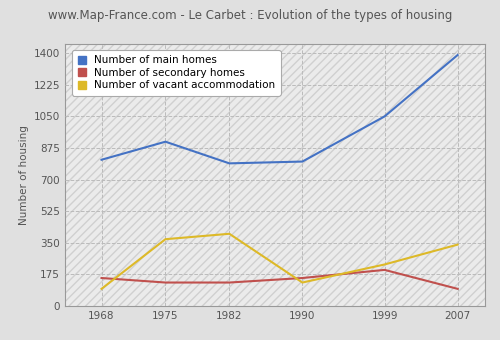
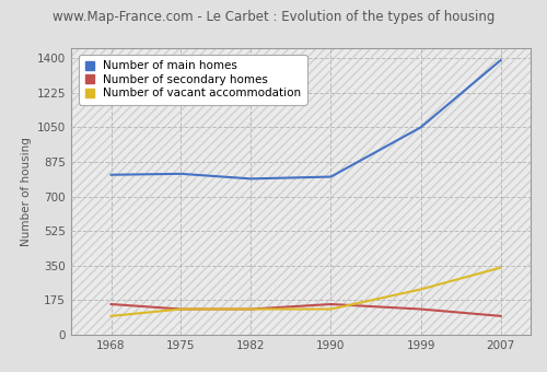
Number of main homes/1975: 910 -> 820
Number of vacant accommodation/1975: 370 -> 130
Number of vacant accommodation/1982: 400 -> 130
Number of secondary homes/1999: 200 -> 130
